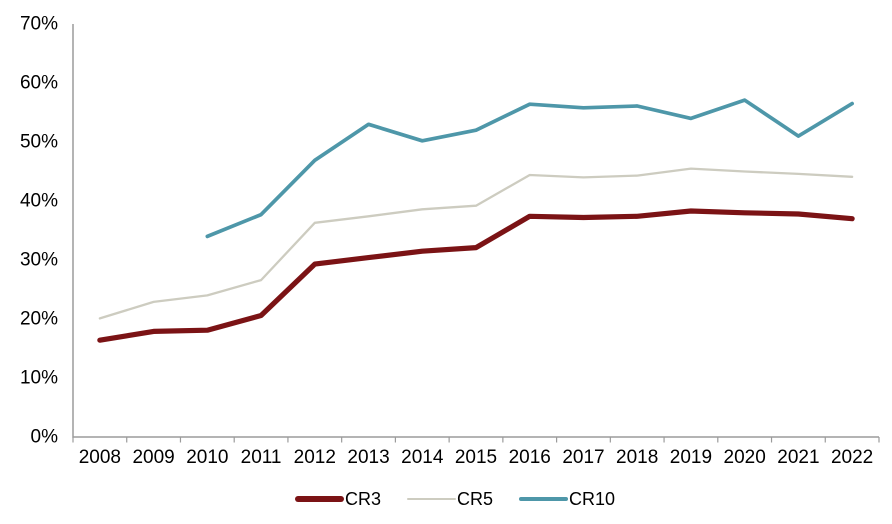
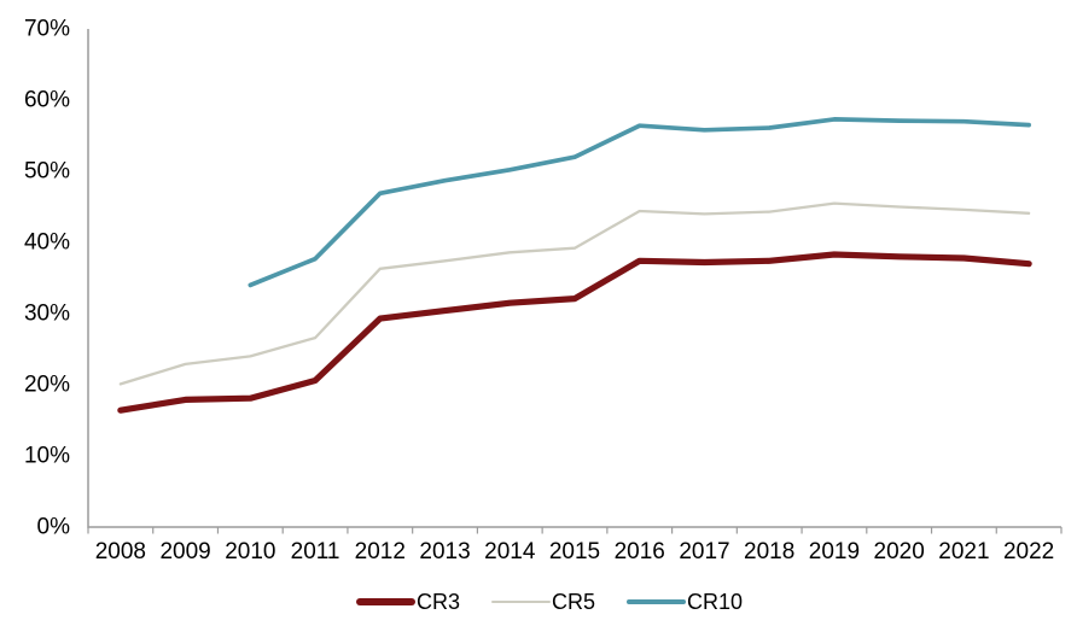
CR10/2013: 53% -> 49%
CR10/2019: 54% -> 57%
CR10/2021: 51% -> 57%
